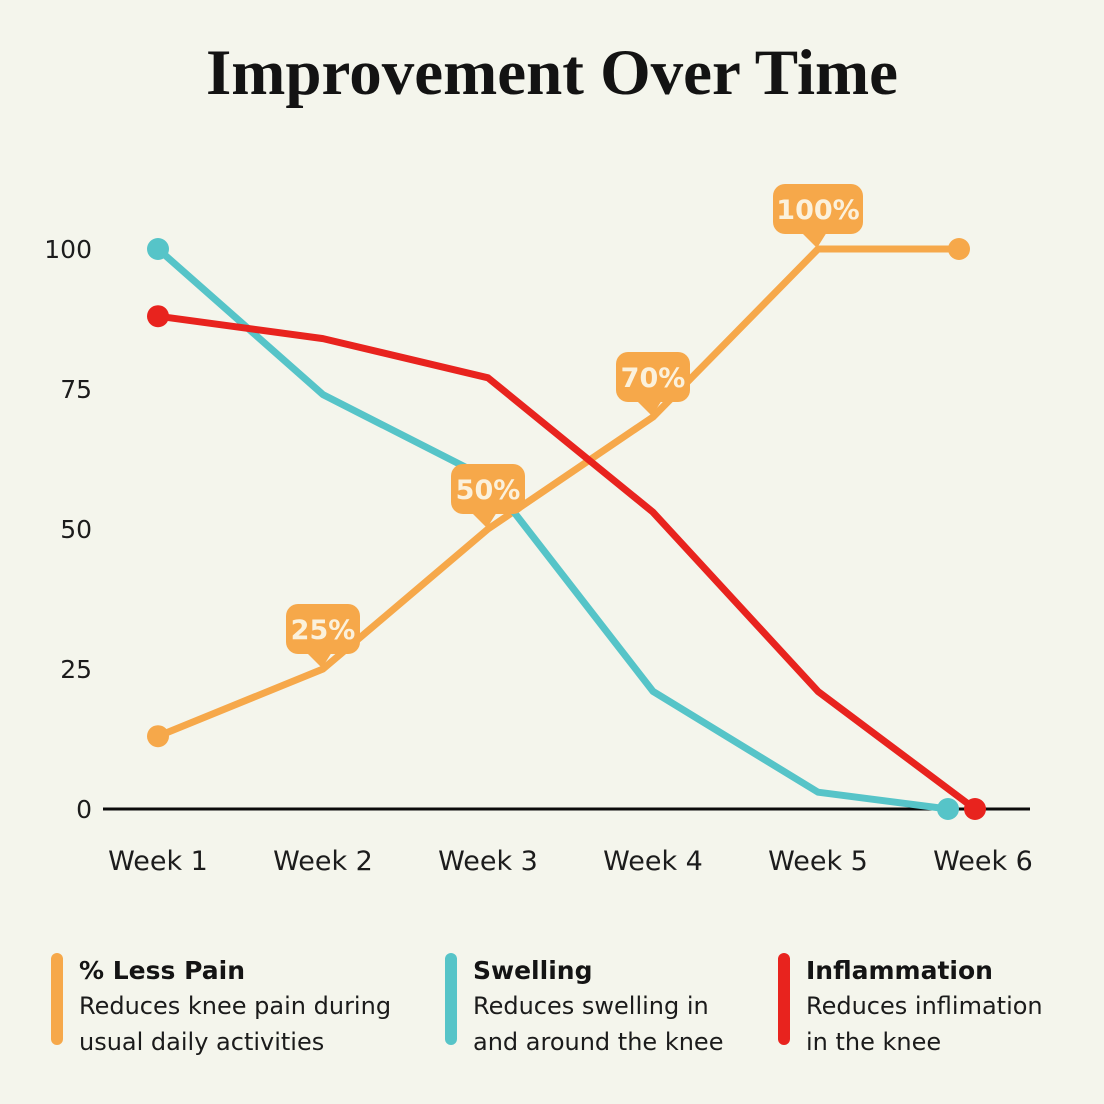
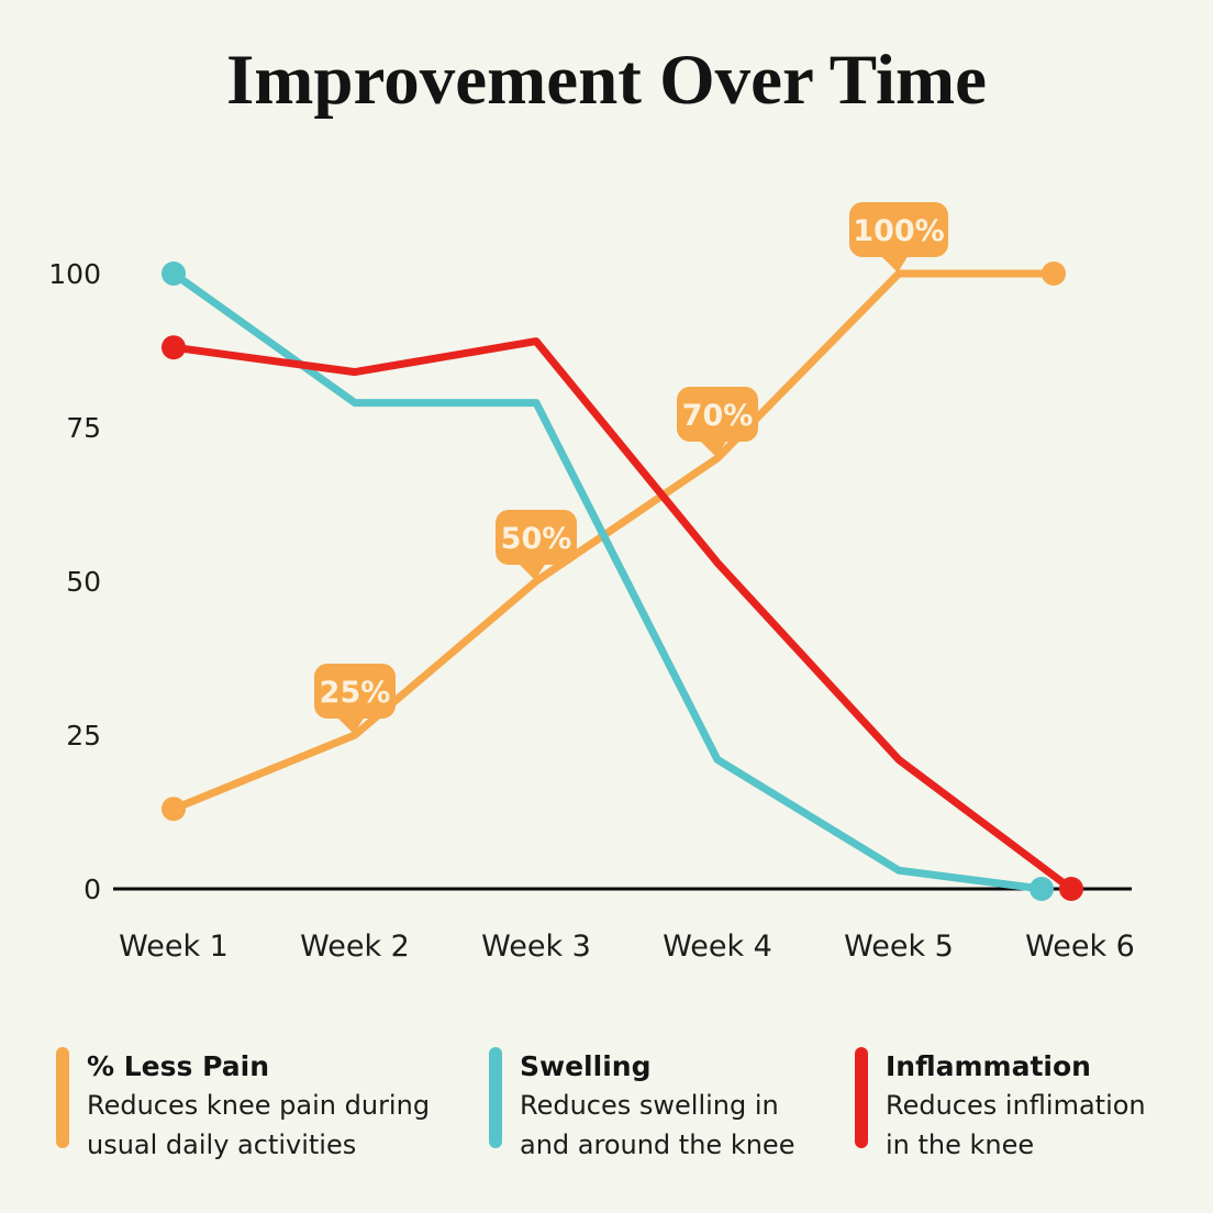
Swelling/Week 2: 74 -> 79
Swelling/Week 3: 59 -> 79
Inflammation/Week 3: 77 -> 89
